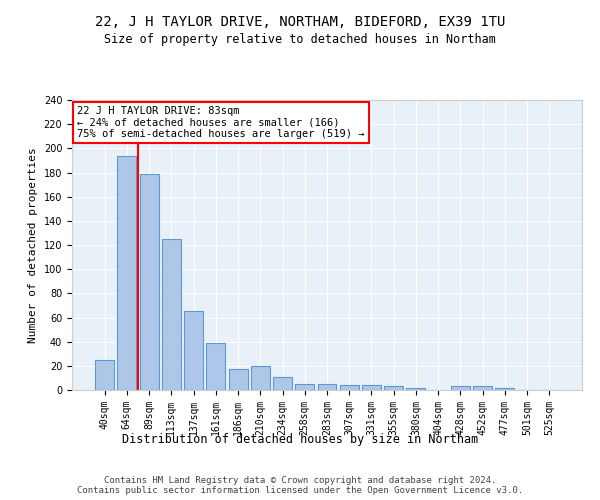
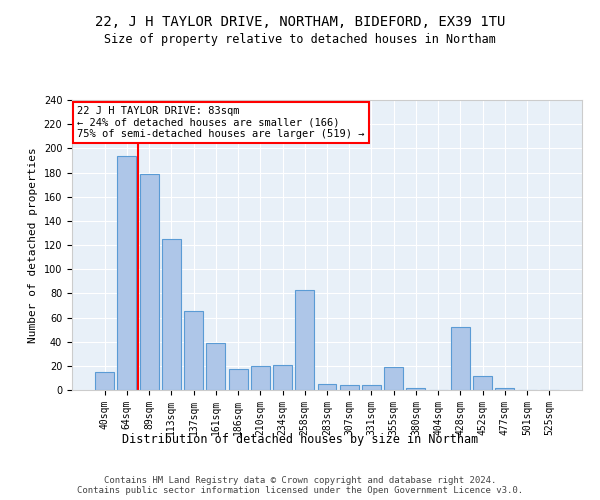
40sqm: 25 -> 15
234sqm: 11 -> 21
258sqm: 5 -> 83
355sqm: 3 -> 19
428sqm: 3 -> 52
452sqm: 3 -> 12
